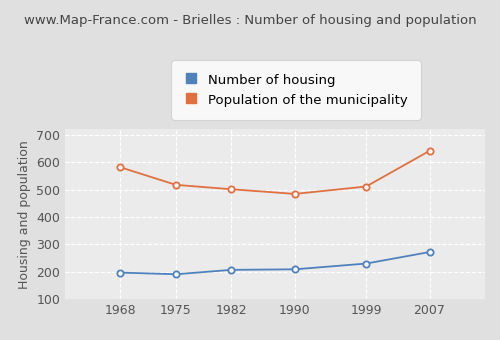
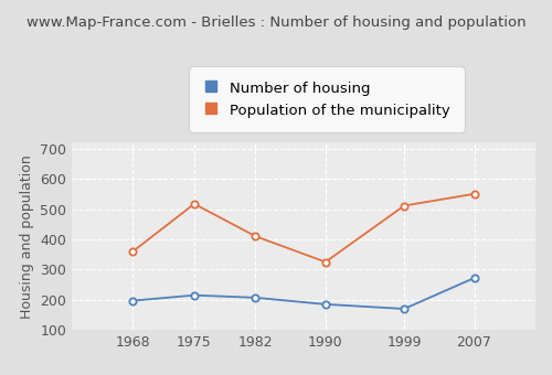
Population of the municipality/1968: 581 -> 360
Number of housing/1975: 191 -> 215
Population of the municipality/1982: 501 -> 410
Number of housing/1990: 209 -> 185
Population of the municipality/1990: 484 -> 325
Number of housing/1999: 230 -> 170
Population of the municipality/2007: 641 -> 550
